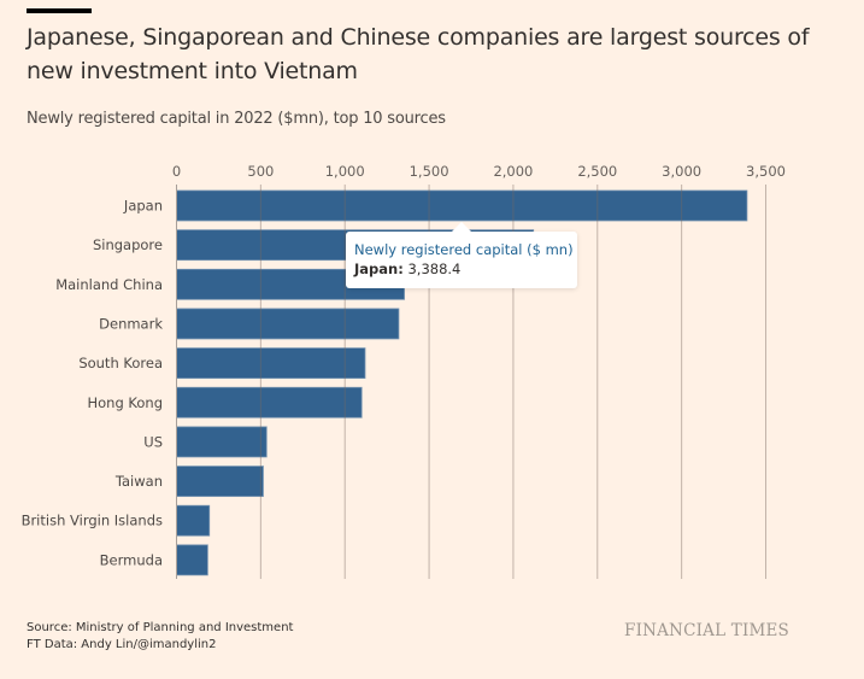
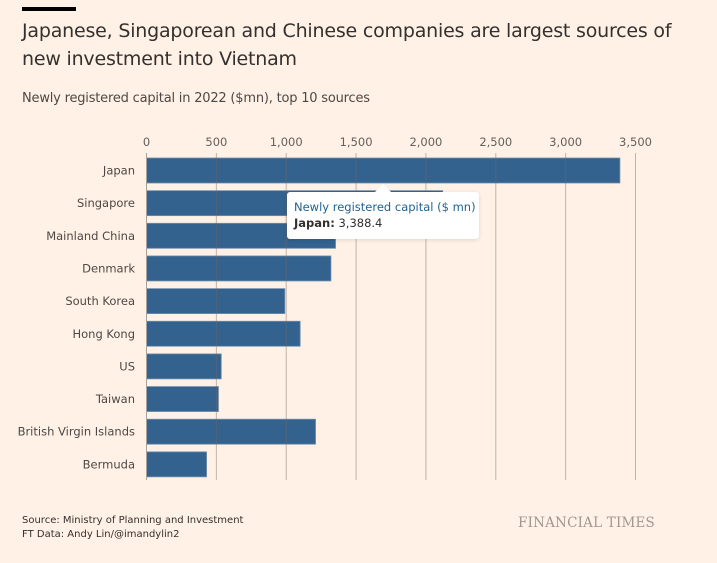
South Korea: 1120 -> 990
British Virgin Islands: 200 -> 1210
Bermuda: 180 -> 430
